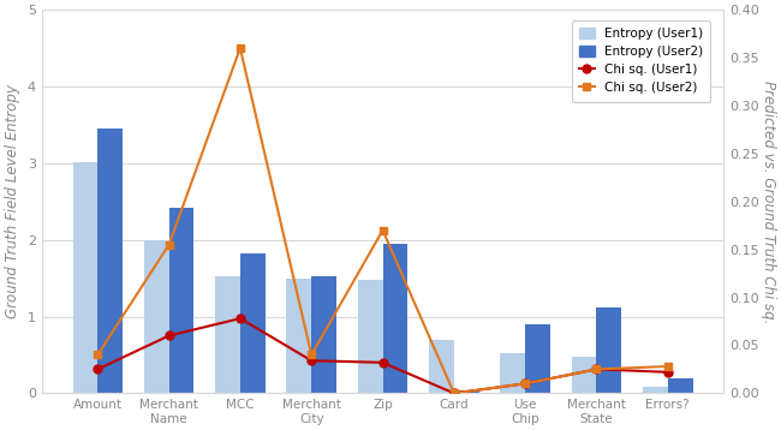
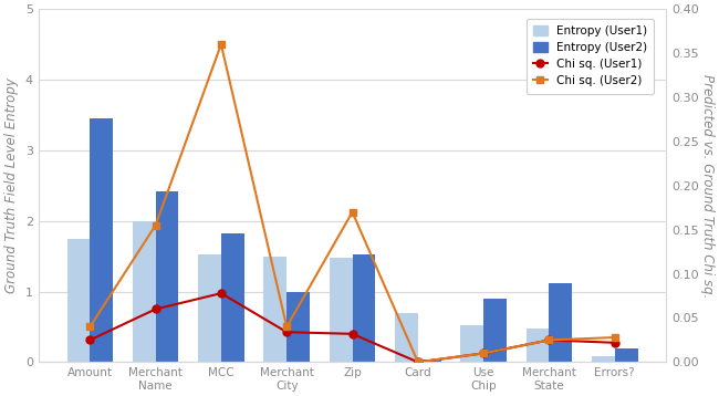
Entropy (User1)/Amount: 3.02 -> 1.74
Entropy (User2)/Merchant City: 1.52 -> 1.00
Entropy (User2)/Zip: 1.95 -> 1.52
